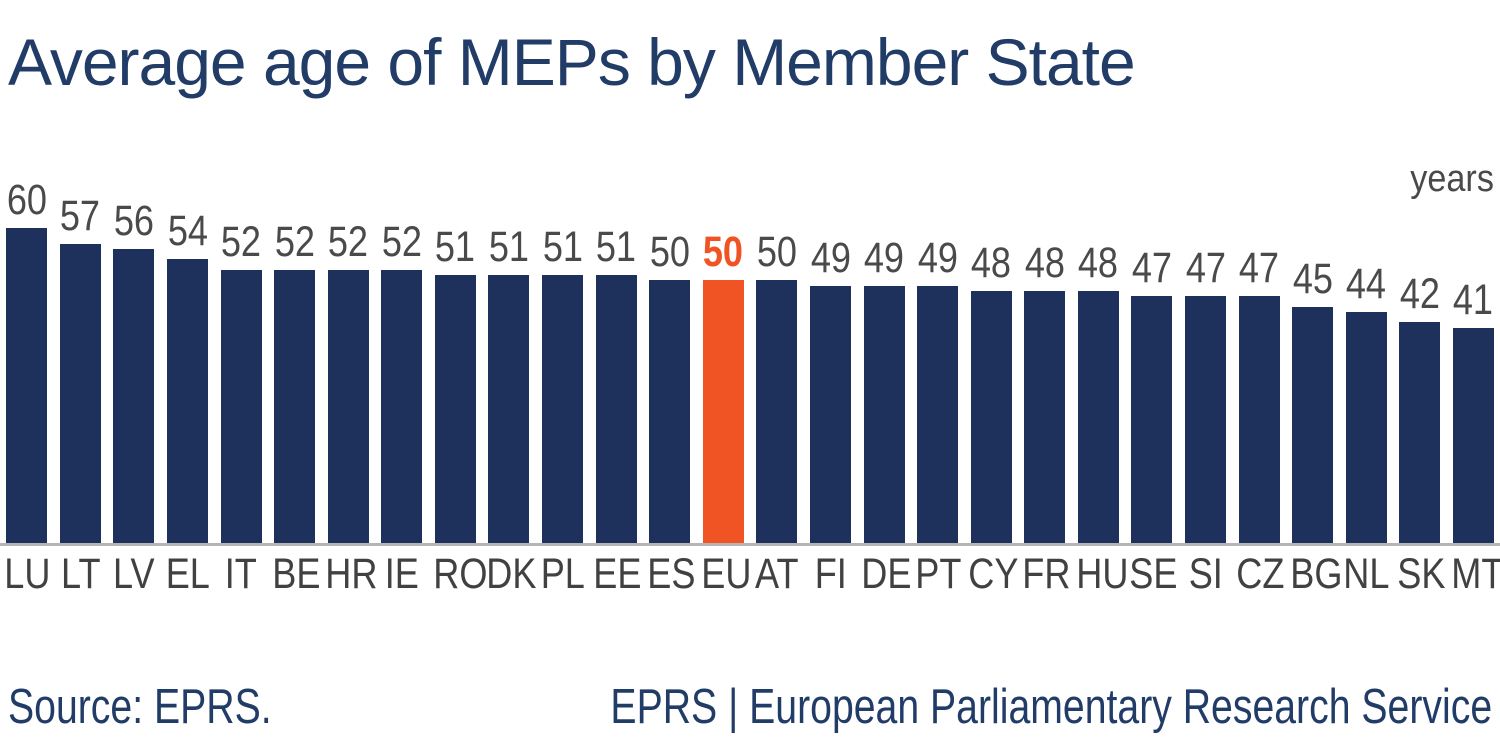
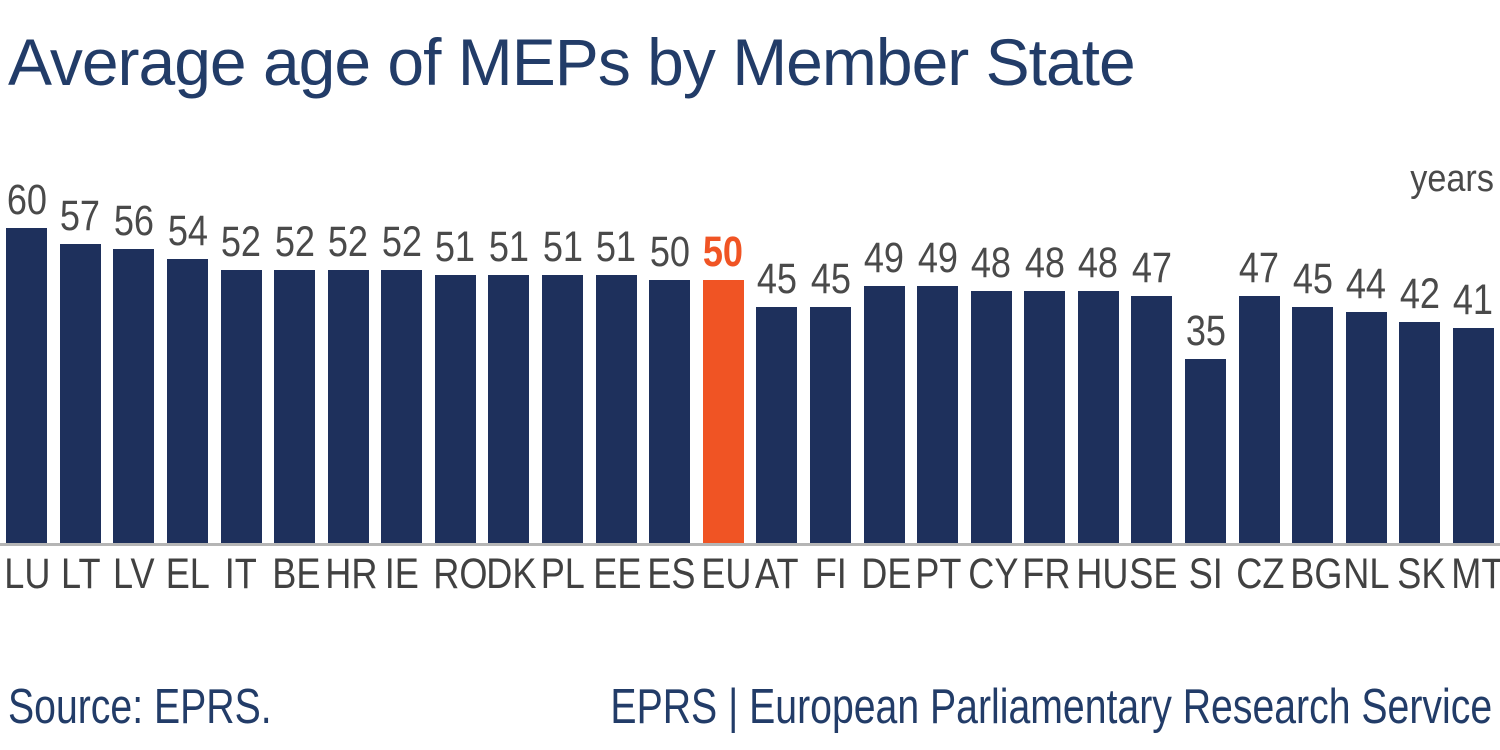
AT: 50 -> 45
FI: 49 -> 45
SI: 47 -> 35
